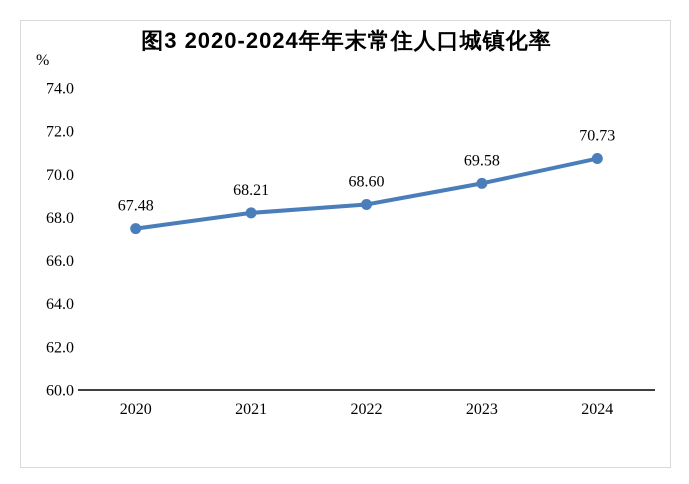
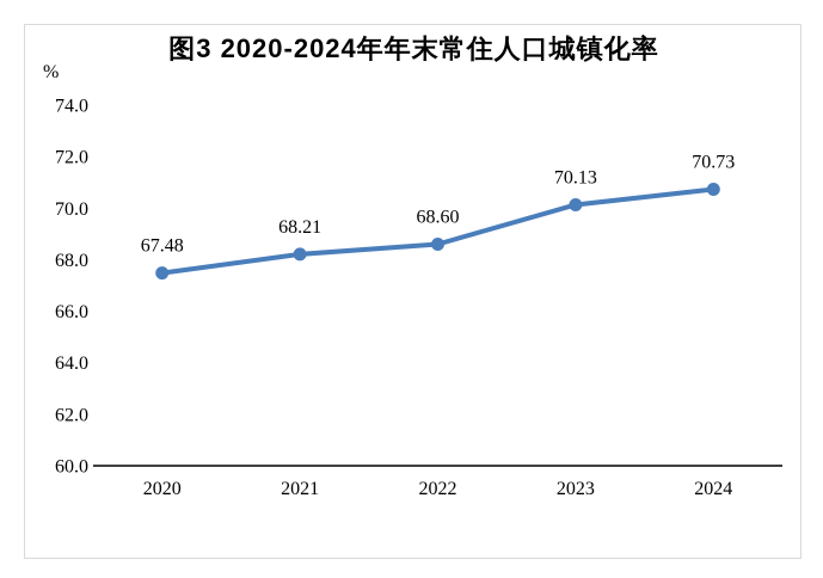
2023: 69.58 -> 70.13
